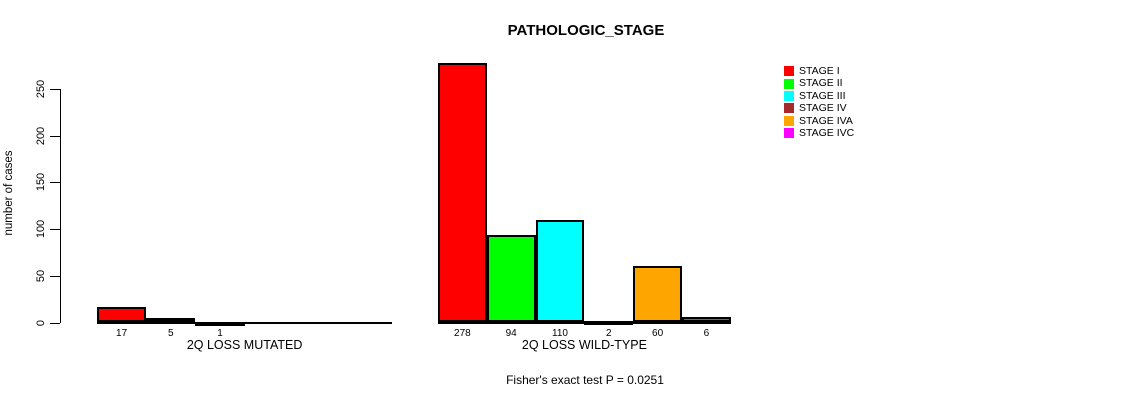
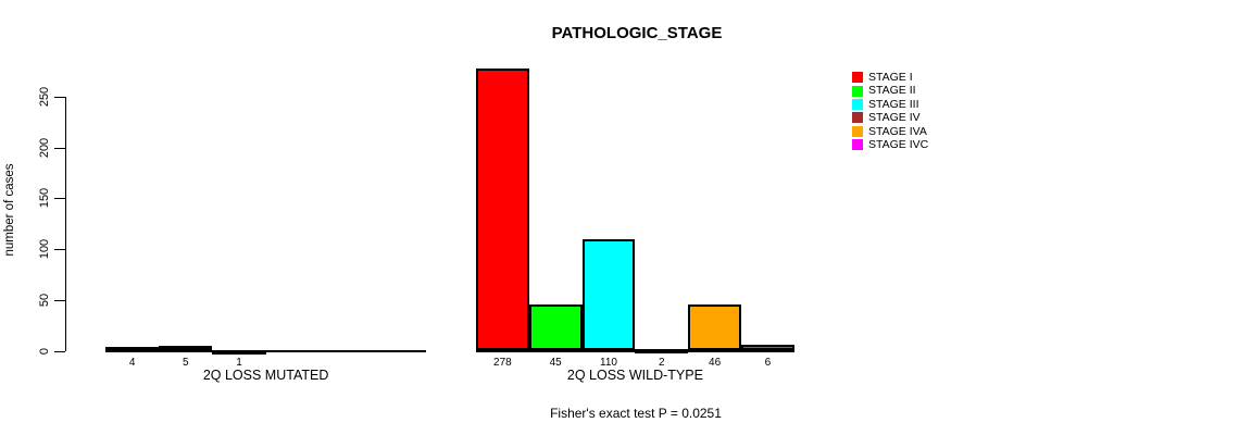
STAGE I/2Q LOSS MUTATED: 17 -> 4
STAGE II/2Q LOSS WILD-TYPE: 94 -> 45
STAGE IVA/2Q LOSS WILD-TYPE: 60 -> 46
